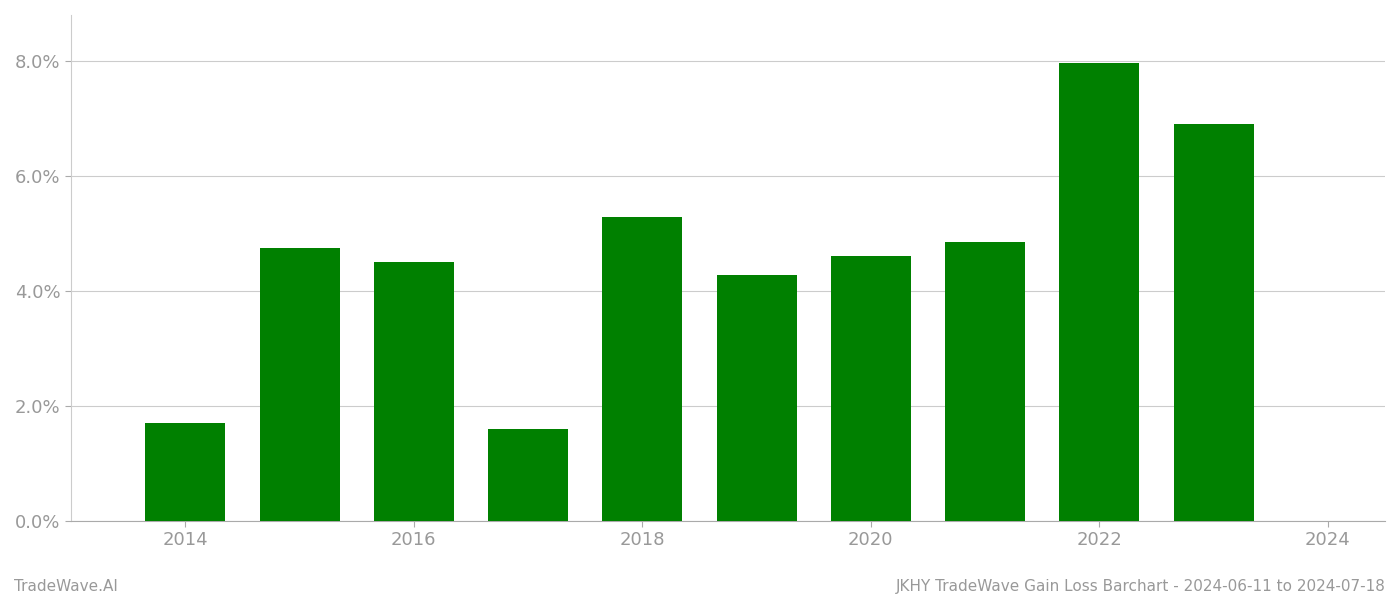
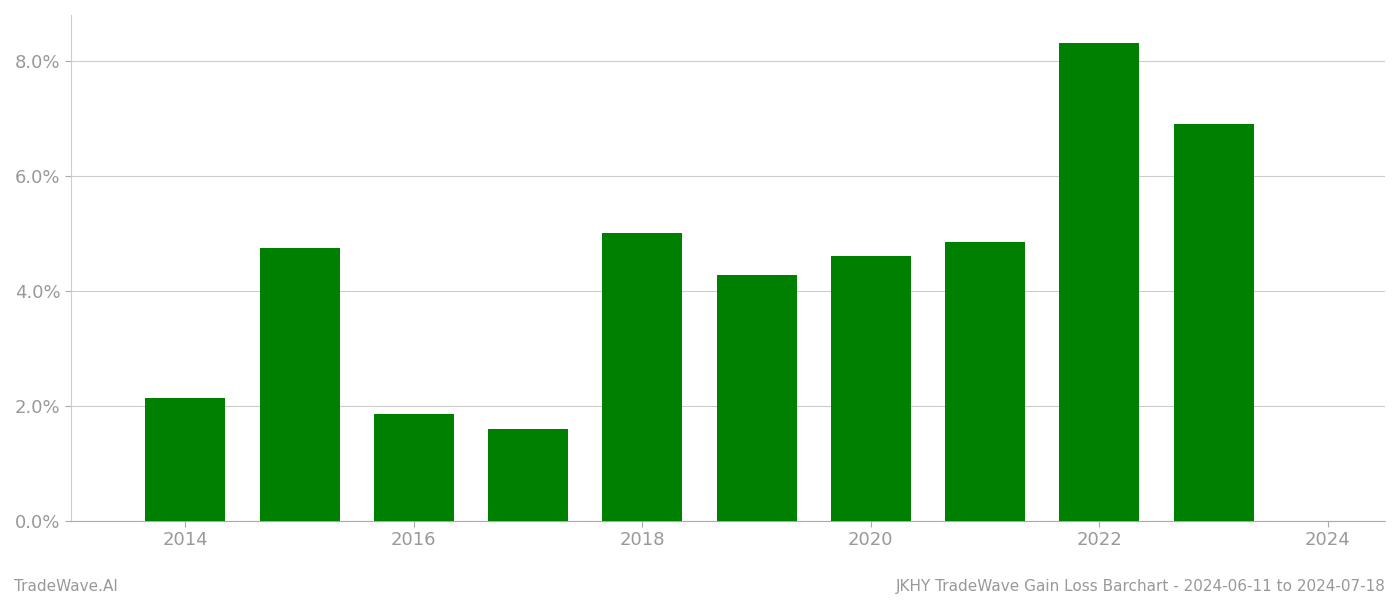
2014: 1.70% -> 2.14%
2016: 4.50% -> 1.86%
2018: 5.28% -> 5.00%
2022: 7.97% -> 8.32%
